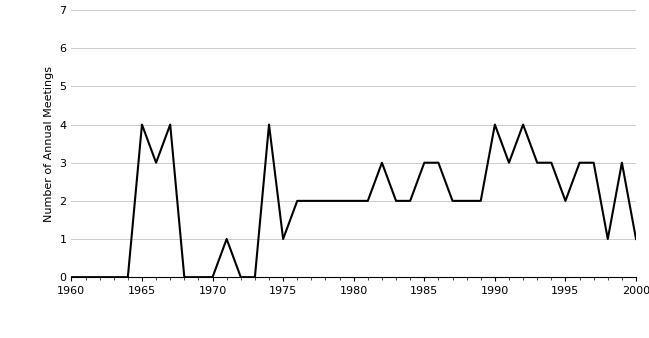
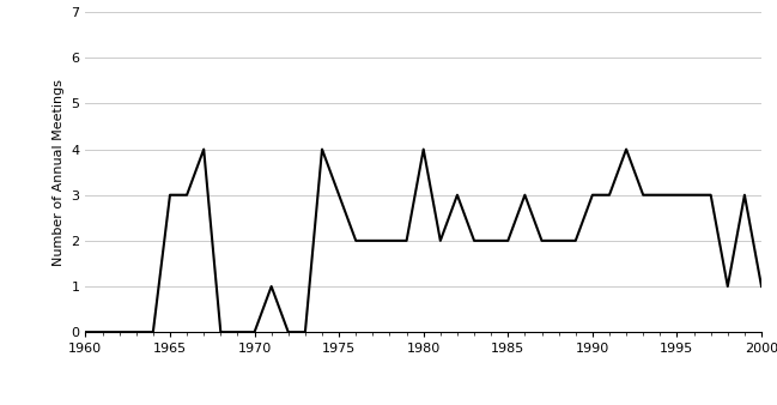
1965: 4 -> 3
1975: 1 -> 3
1980: 2 -> 4
1985: 3 -> 2
1990: 4 -> 3
1995: 2 -> 3
